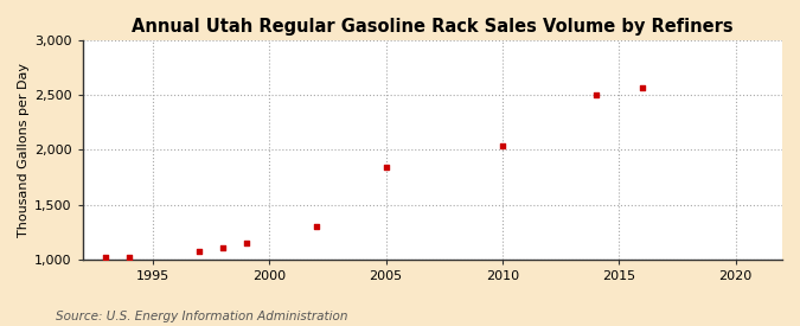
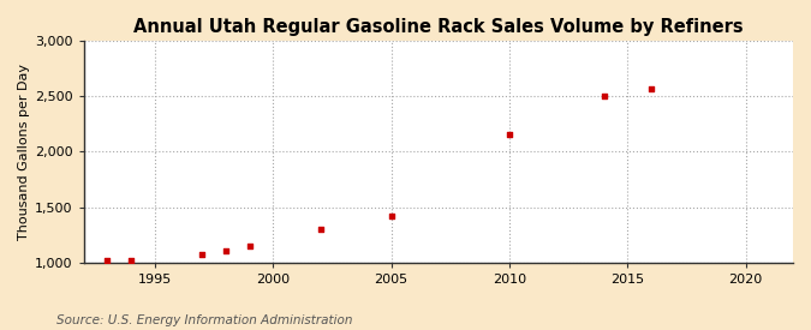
2005: 1,840 -> 1,420
2010: 2,040 -> 2,160
